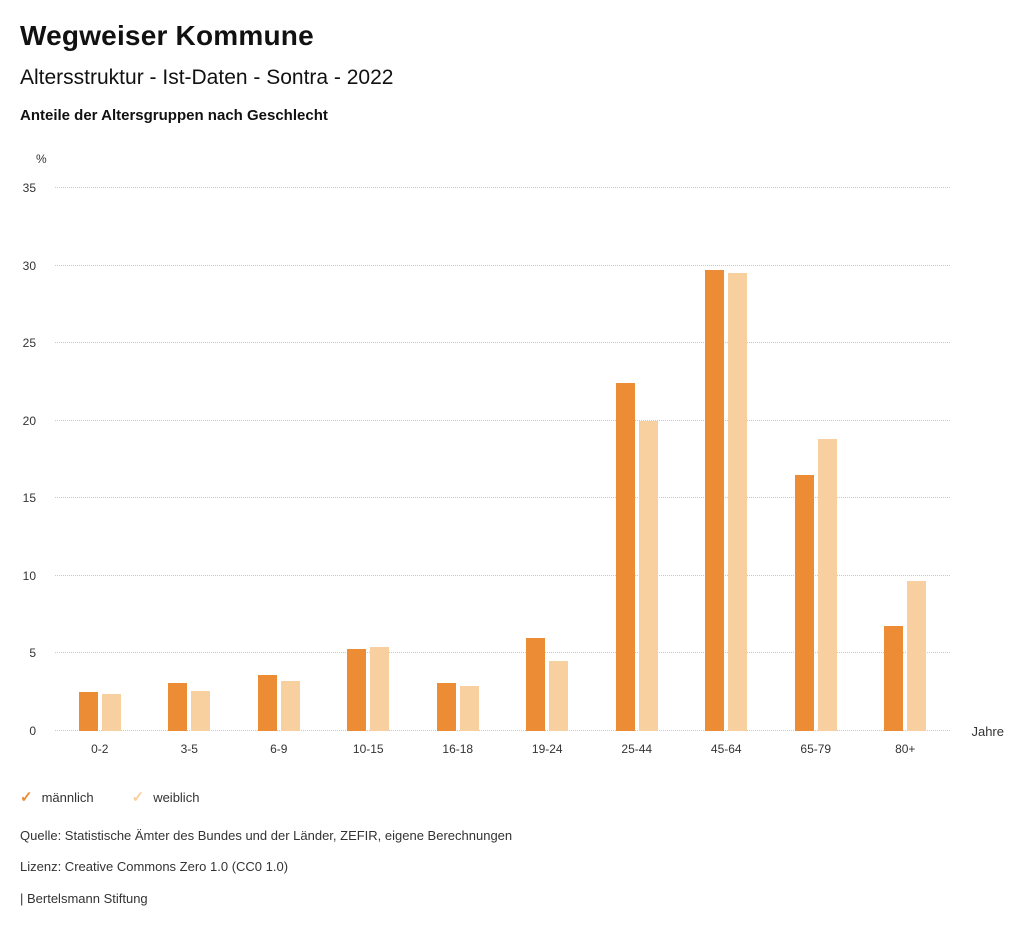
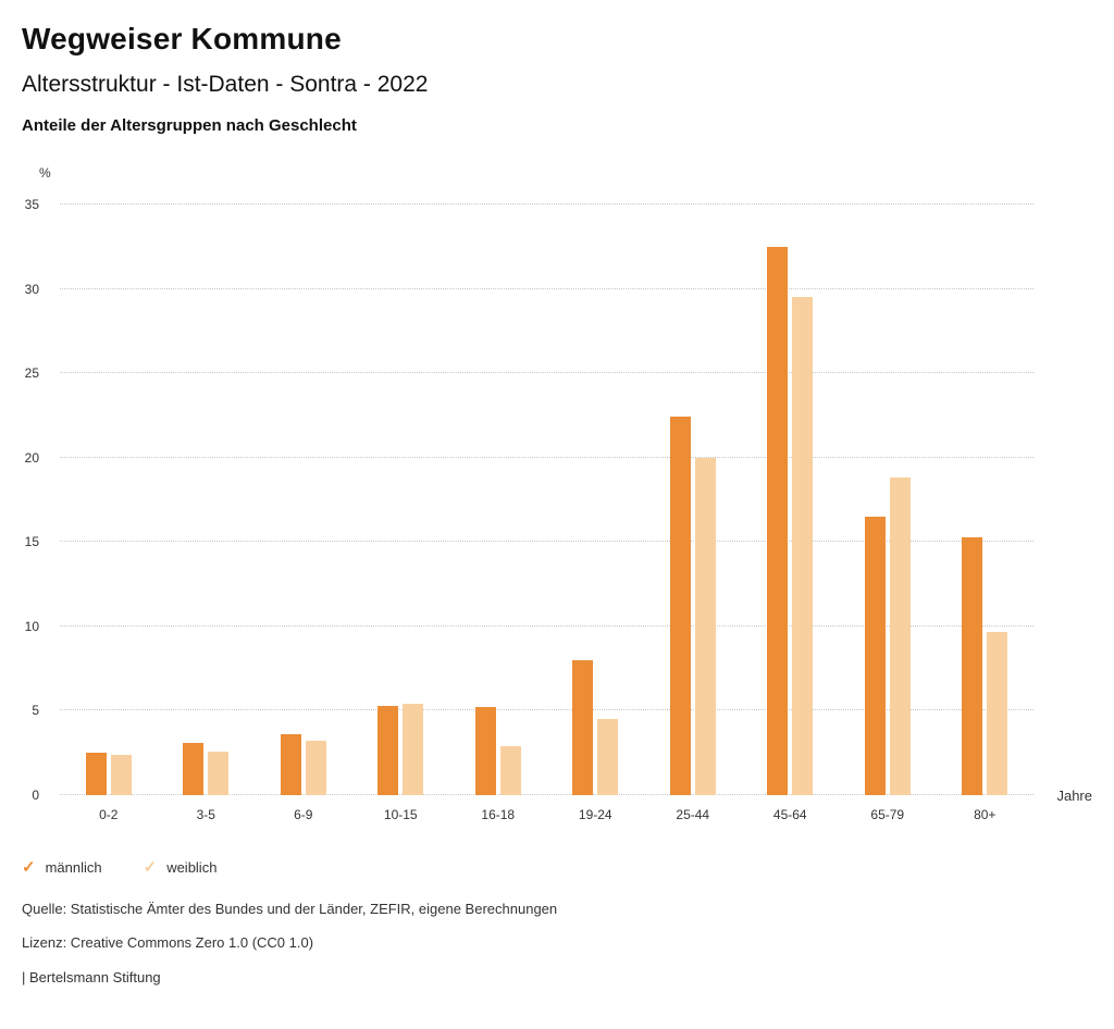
männlich/16-18: 3.1 -> 5.2
männlich/19-24: 6.0 -> 8.0
männlich/45-64: 29.7 -> 32.5
männlich/80+: 6.8 -> 15.3
